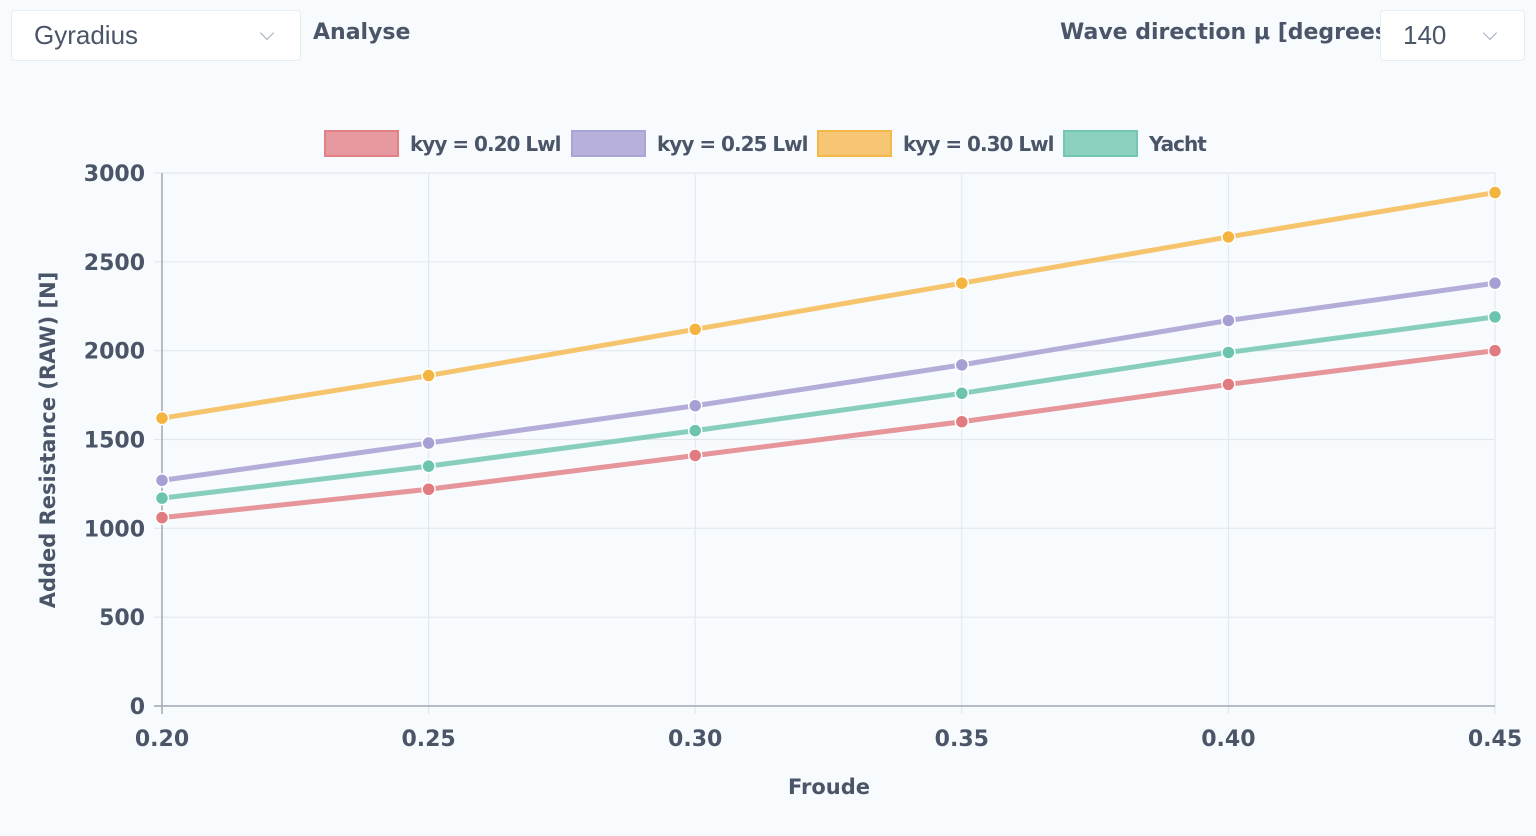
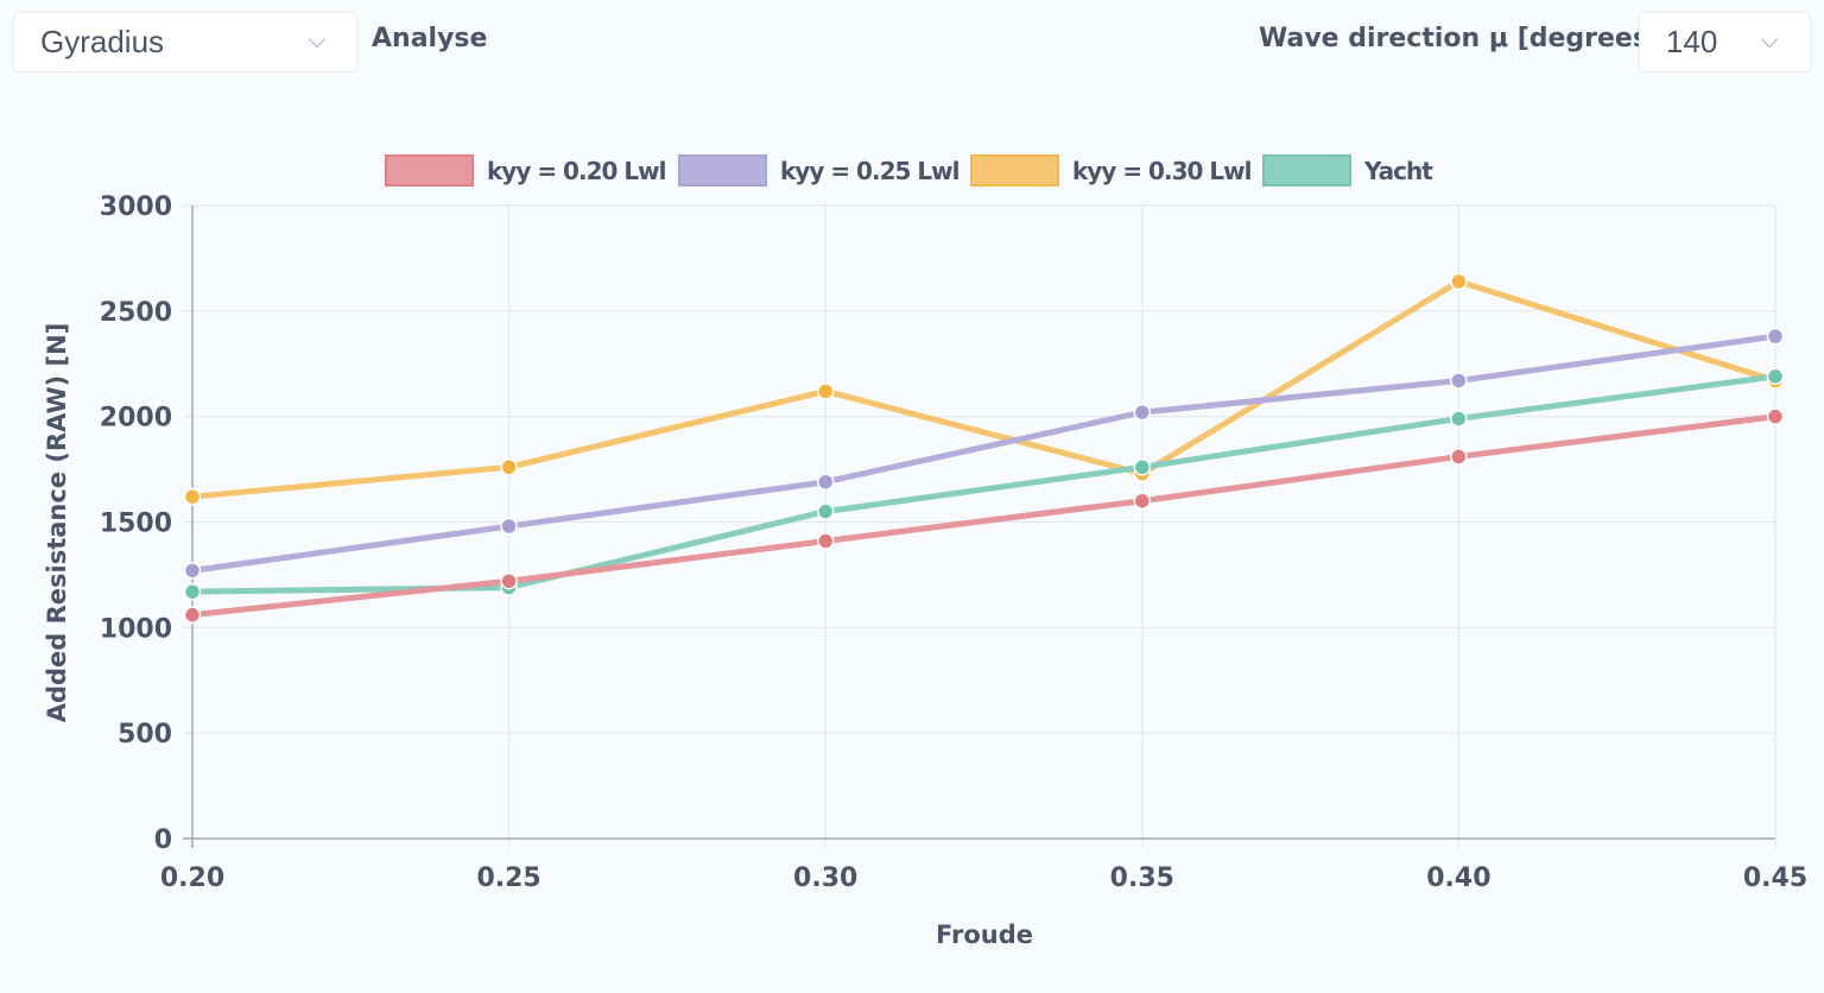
kyy = 0.30 Lwl/0.25: 1860 -> 1760
Yacht/0.25: 1350 -> 1190
kyy = 0.25 Lwl/0.35: 1920 -> 2020
kyy = 0.30 Lwl/0.35: 2380 -> 1730
kyy = 0.30 Lwl/0.45: 2890 -> 2170
